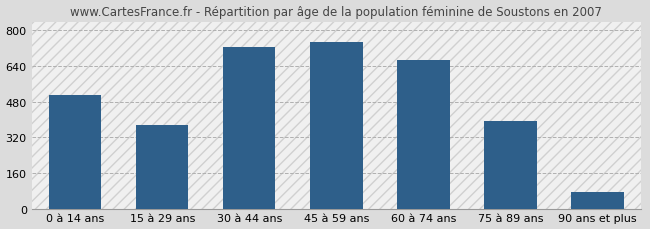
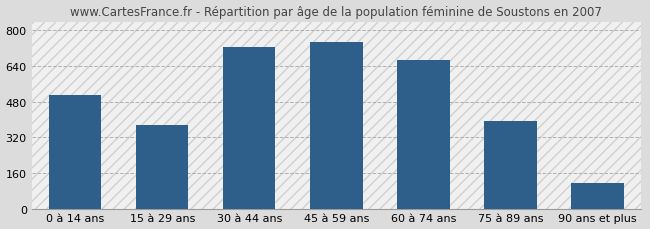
90 ans et plus: 75 -> 115
